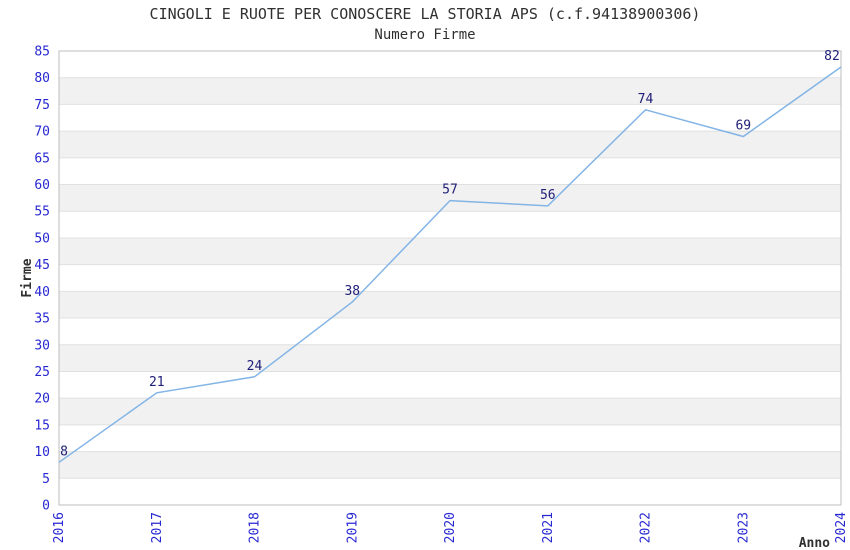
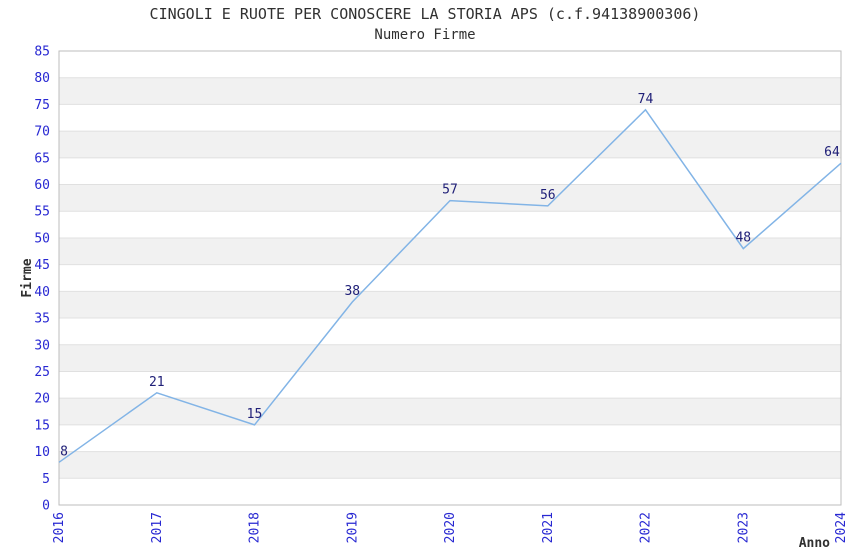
2018: 24 -> 15
2023: 69 -> 48
2024: 82 -> 64
